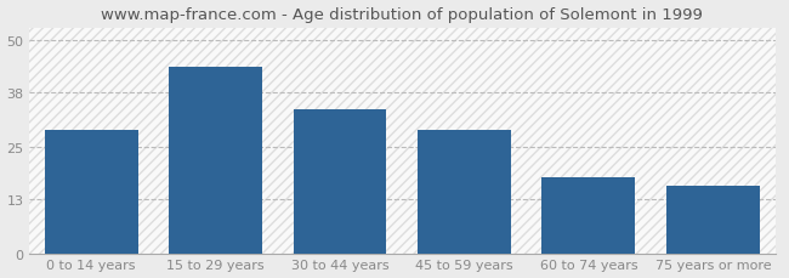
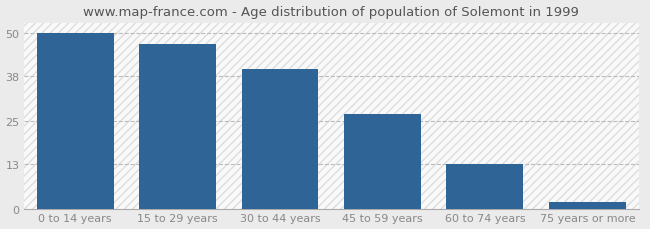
0 to 14 years: 29 -> 50
15 to 29 years: 44 -> 47
30 to 44 years: 34 -> 40
45 to 59 years: 29 -> 27
60 to 74 years: 18 -> 13
75 years or more: 16 -> 2
